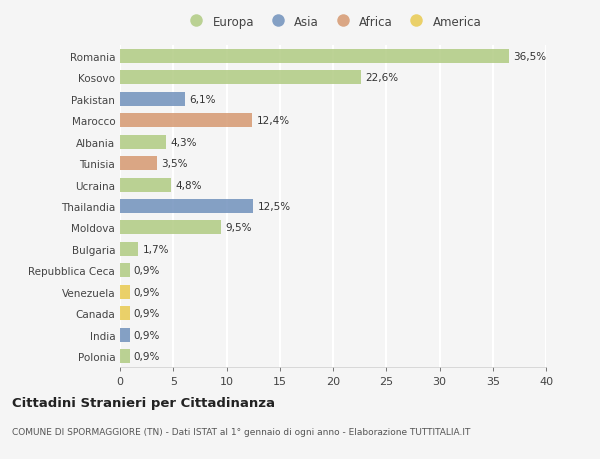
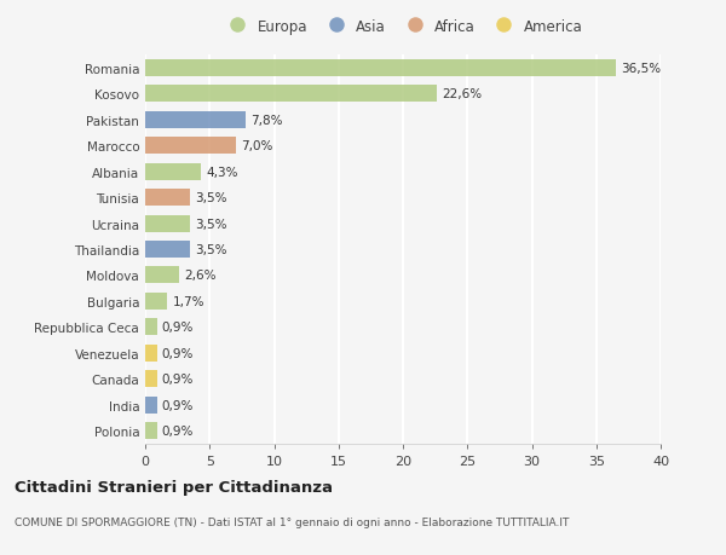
Pakistan: 6,1% -> 7,8%
Marocco: 12,4% -> 7,0%
Ucraina: 4,8% -> 3,5%
Thailandia: 12,5% -> 3,5%
Moldova: 9,5% -> 2,6%
